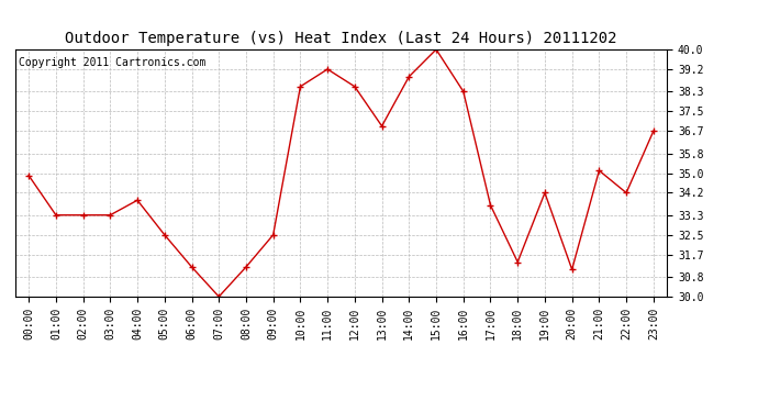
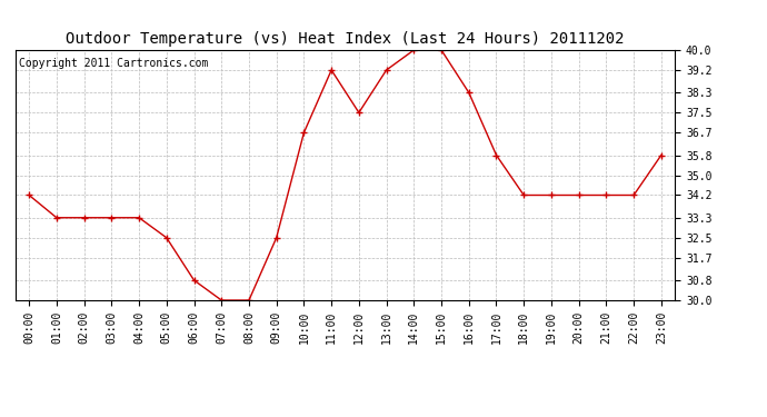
00:00: 34.9 -> 34.2
04:00: 33.9 -> 33.3
06:00: 31.2 -> 30.8
08:00: 31.2 -> 30.0
10:00: 38.5 -> 36.7
12:00: 38.5 -> 37.5
13:00: 36.9 -> 39.2
14:00: 38.9 -> 40.0
17:00: 33.7 -> 35.8
18:00: 31.4 -> 34.2
20:00: 31.1 -> 34.2
21:00: 35.1 -> 34.2
23:00: 36.7 -> 35.8
